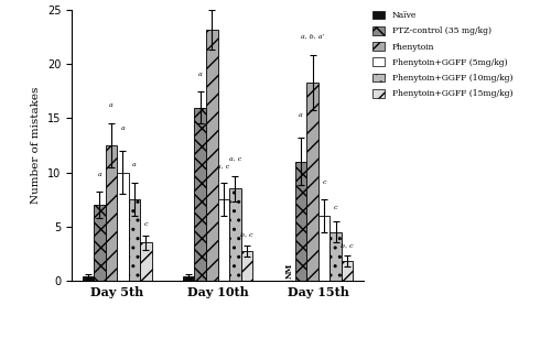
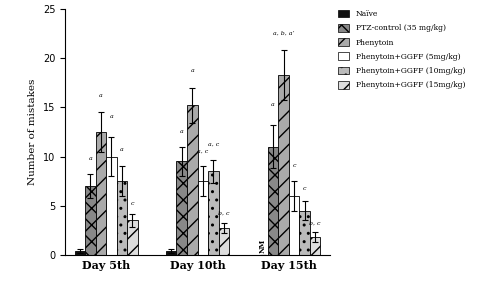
PTZ-control (35 mg/kg)/Day 10th: 16.0 -> 9.5
Phenytoin/Day 10th: 23.2 -> 15.2
